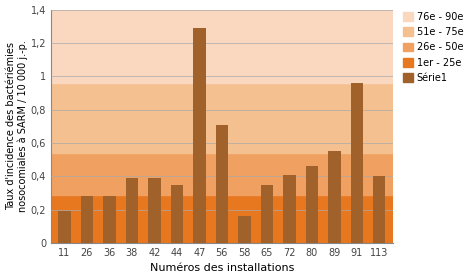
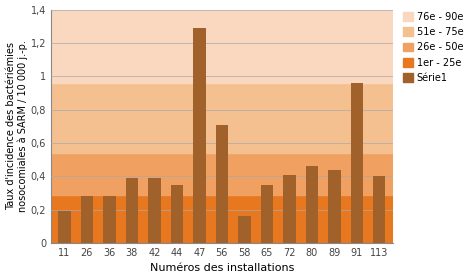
89: 0,55 -> 0,44
